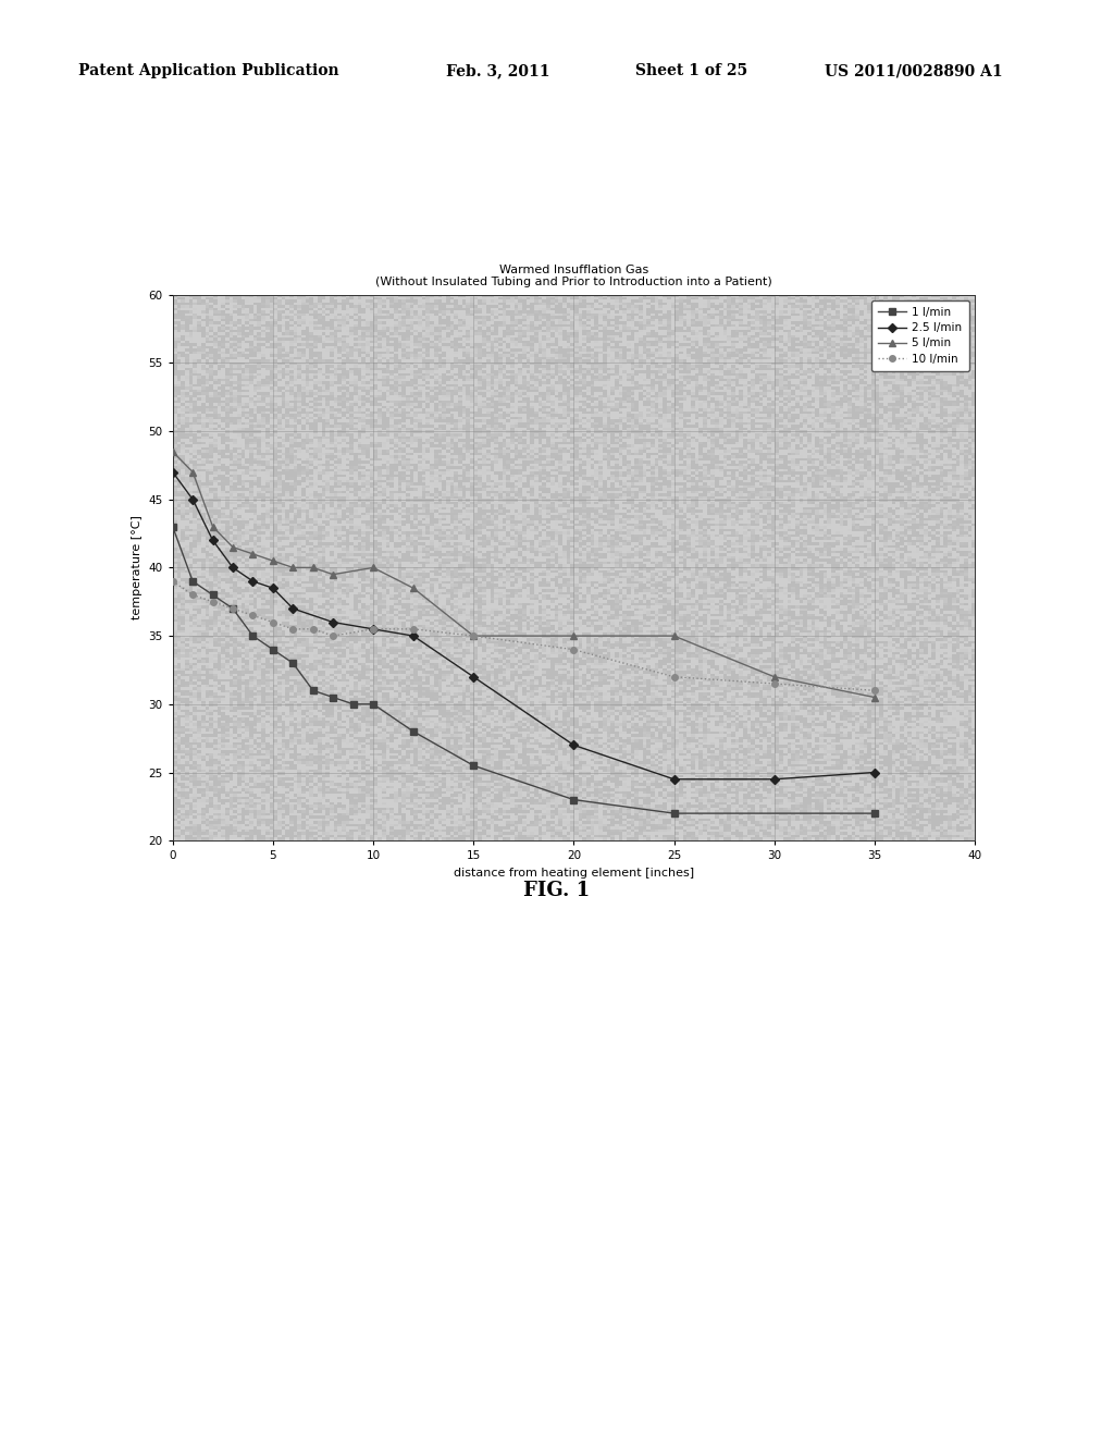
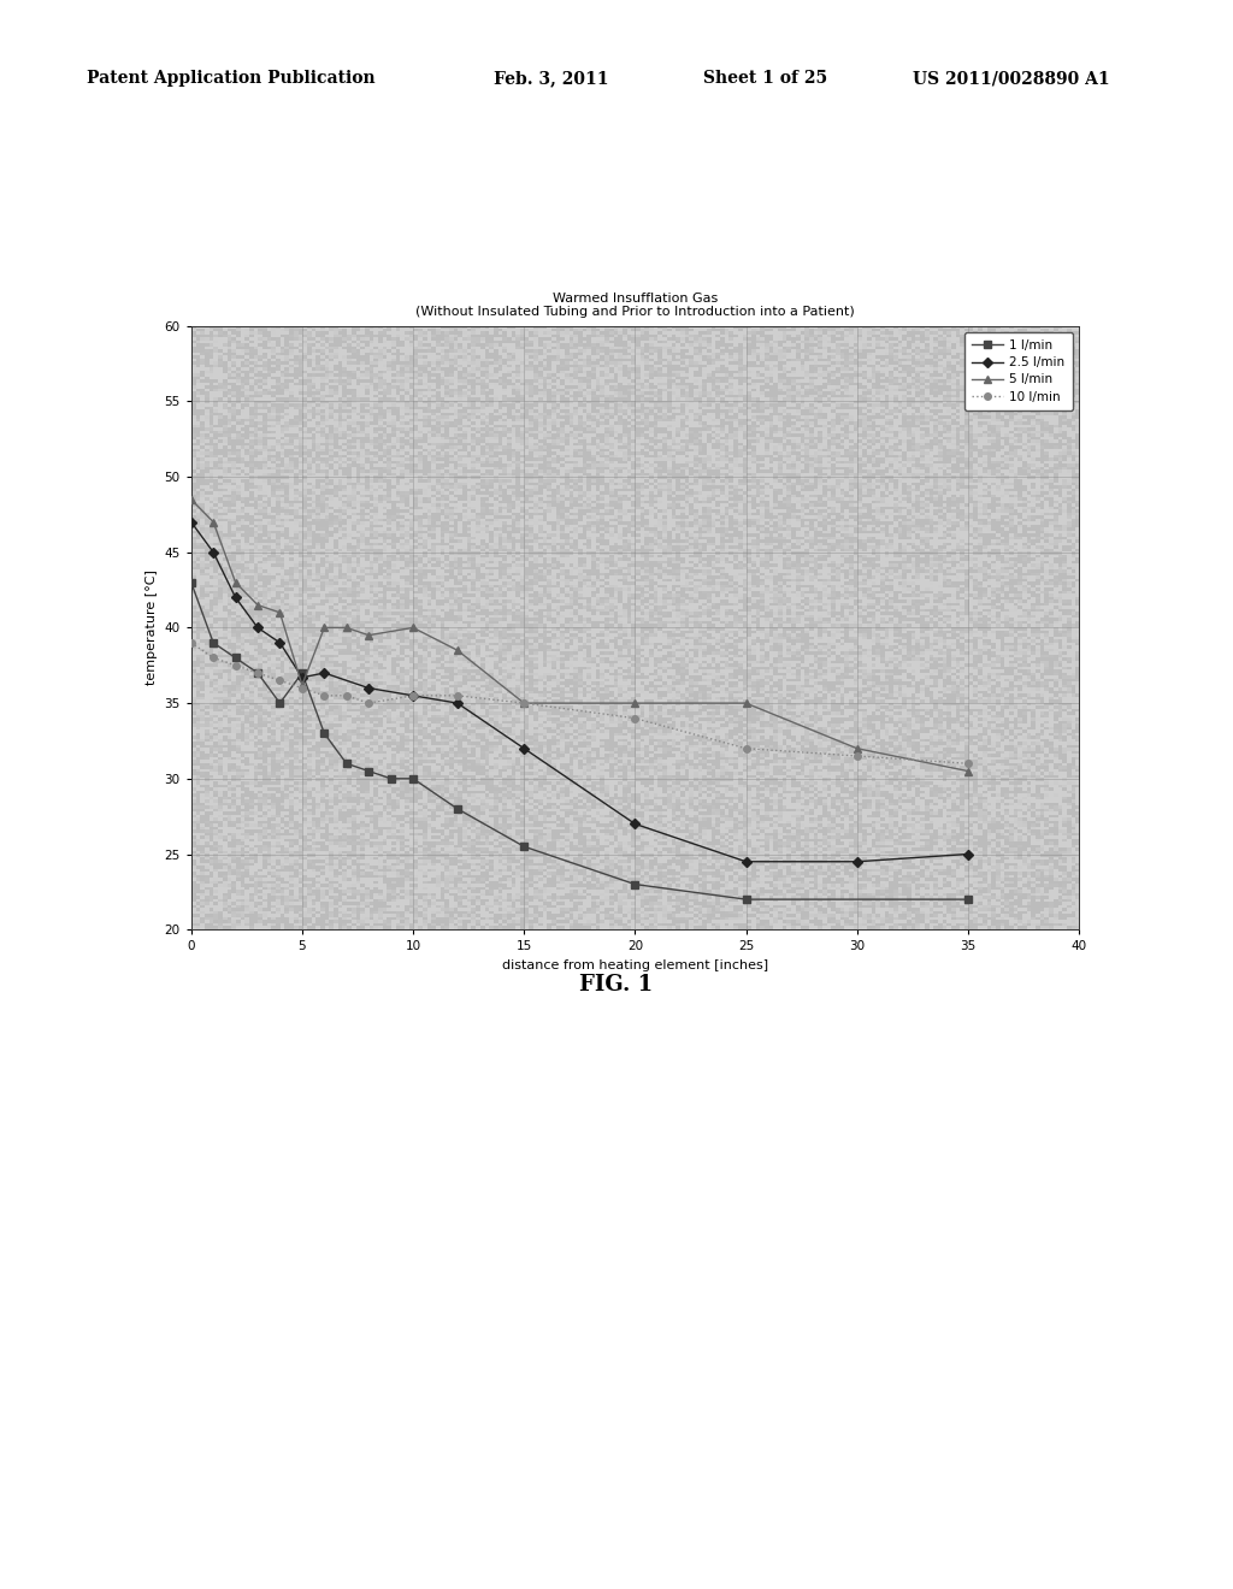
1 l/min/5: 34.0 -> 37.0
2.5 l/min/5: 38.5 -> 36.7
5 l/min/5: 40.5 -> 36.2
